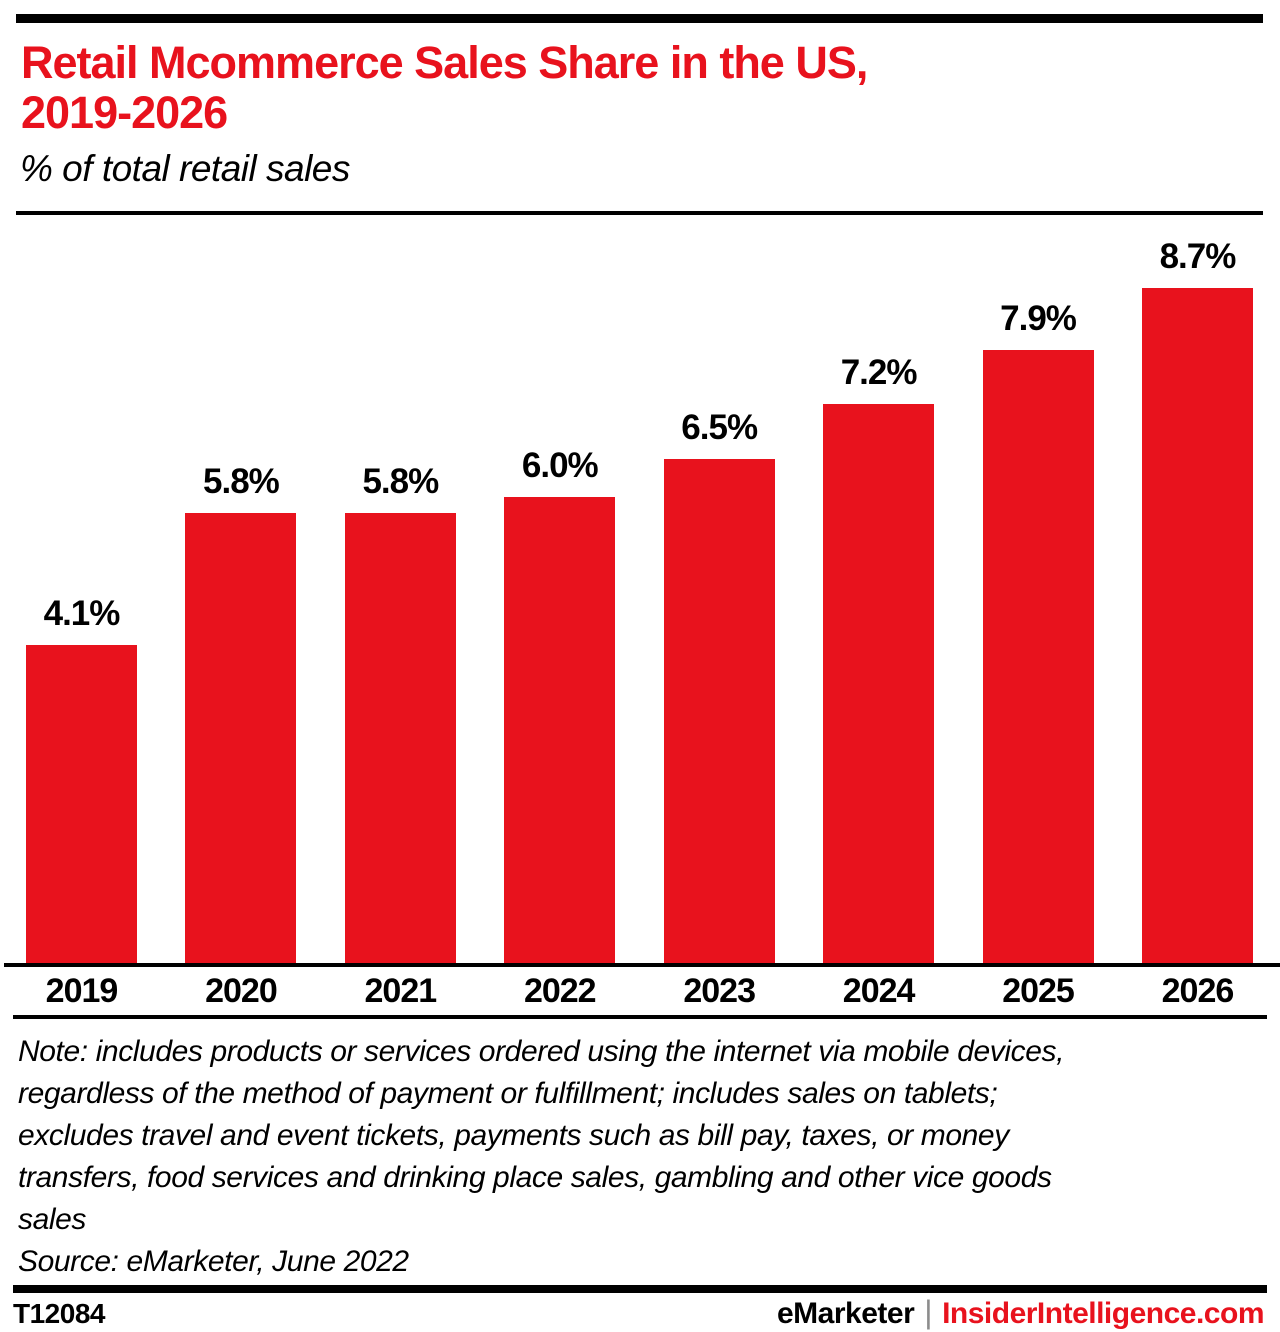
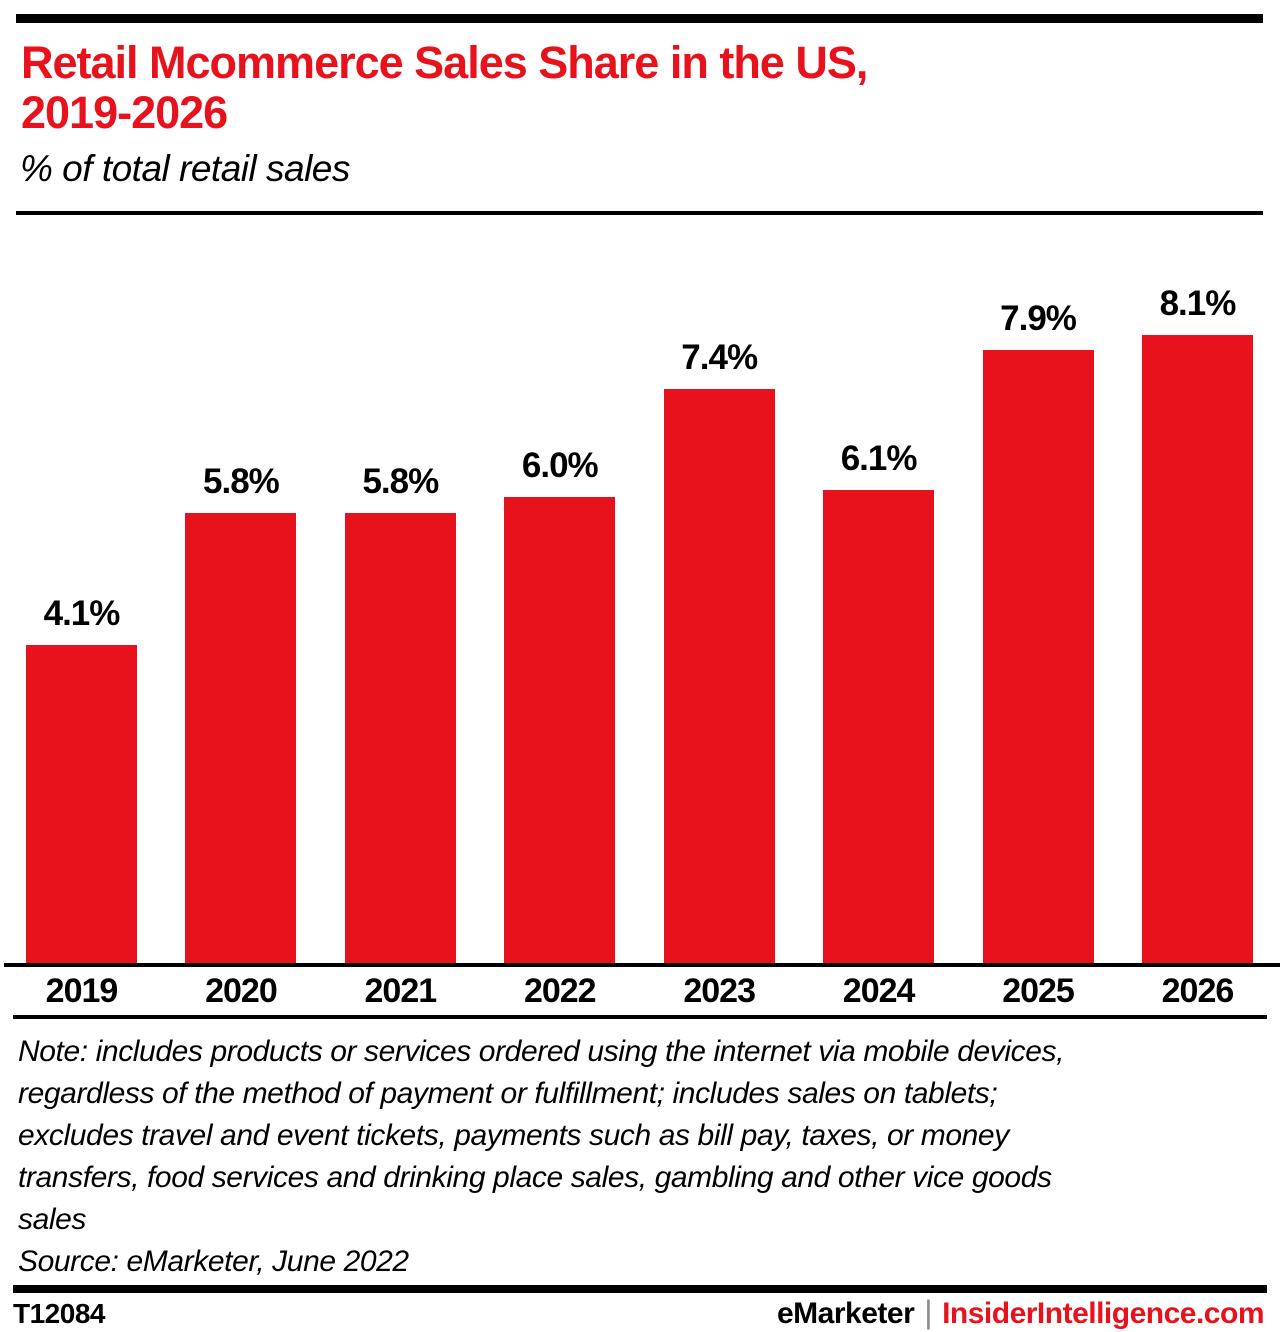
2023: 6.5% -> 7.4%
2024: 7.2% -> 6.1%
2026: 8.7% -> 8.1%
